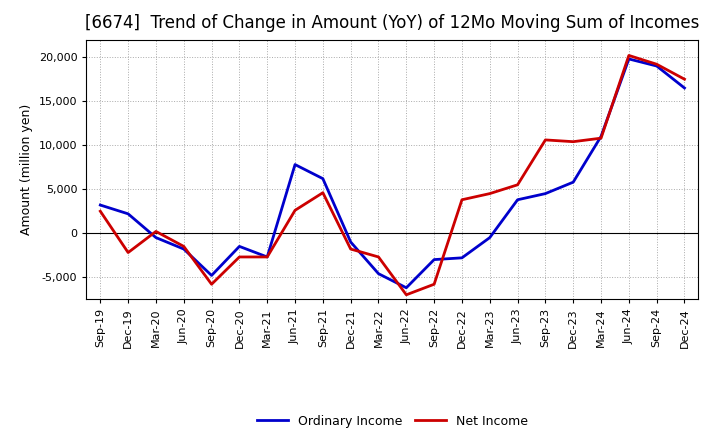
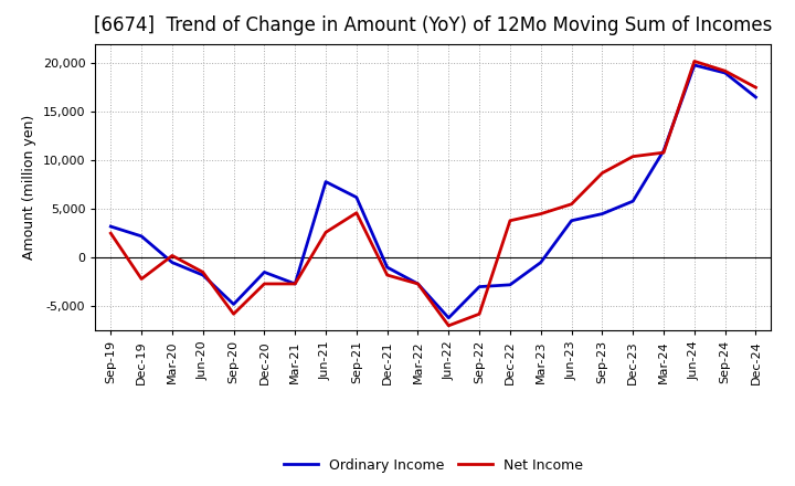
Ordinary Income/Mar-22: -4,600 -> -2,700
Net Income/Sep-23: 10,600 -> 8,700
